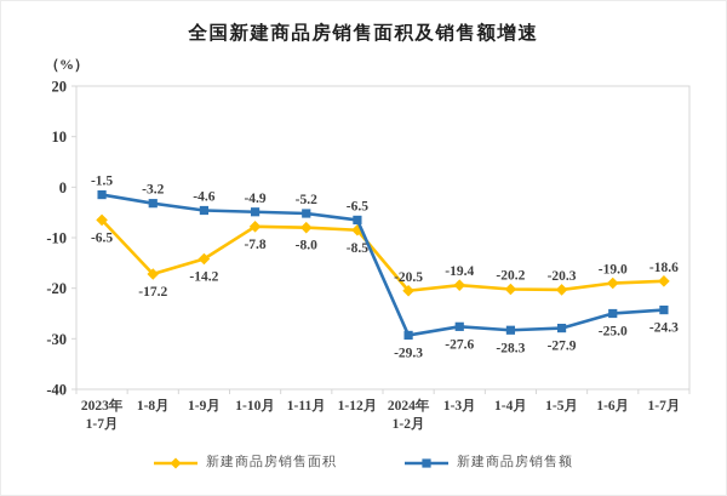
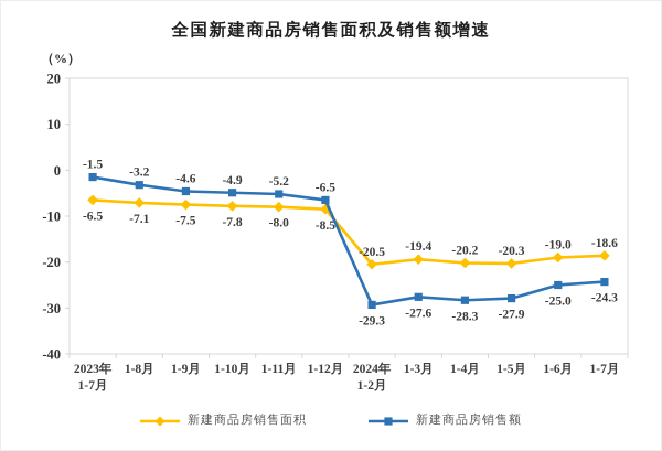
新建商品房销售面积/1-8月: -17.2 -> -7.1
新建商品房销售面积/1-9月: -14.2 -> -7.5
